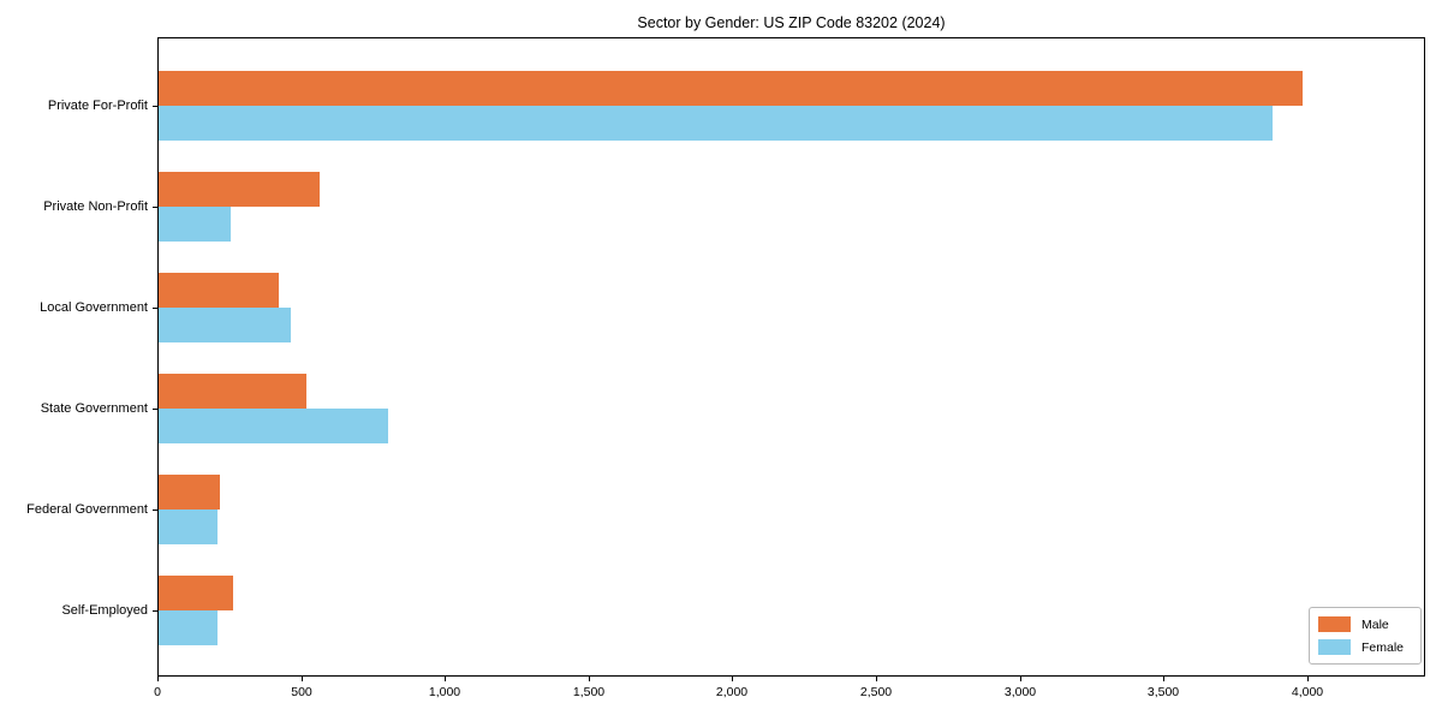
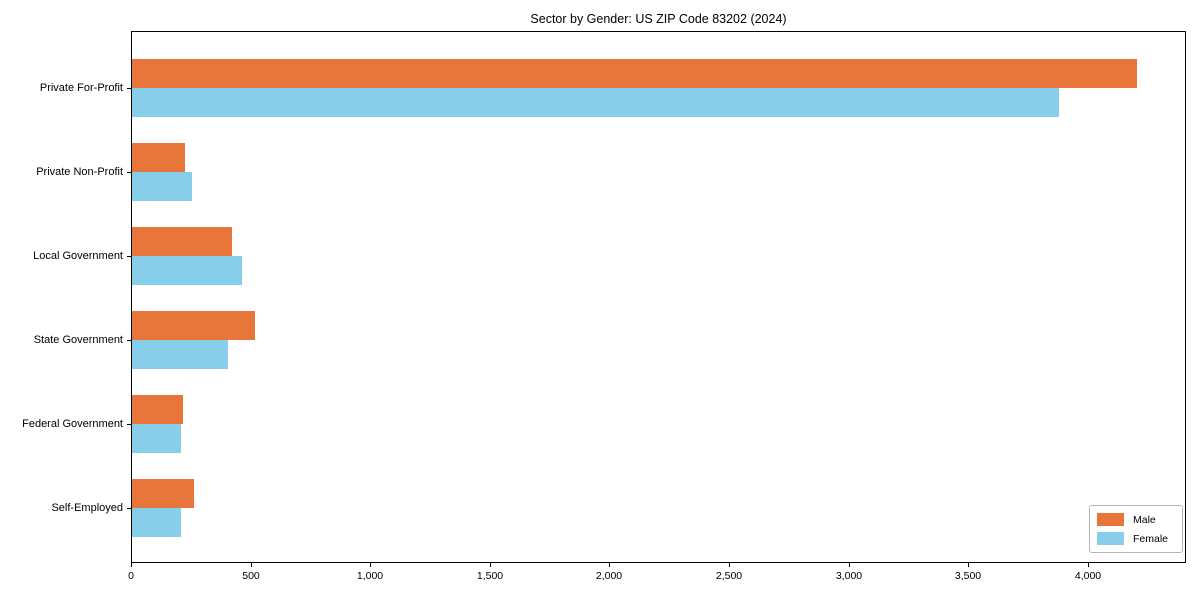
Male/Private For-Profit: 3980 -> 4200
Male/Private Non-Profit: 560 -> 220
Female/State Government: 800 -> 400
